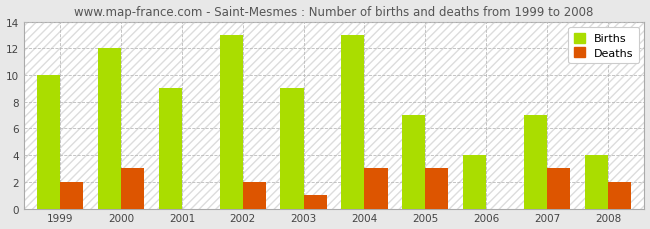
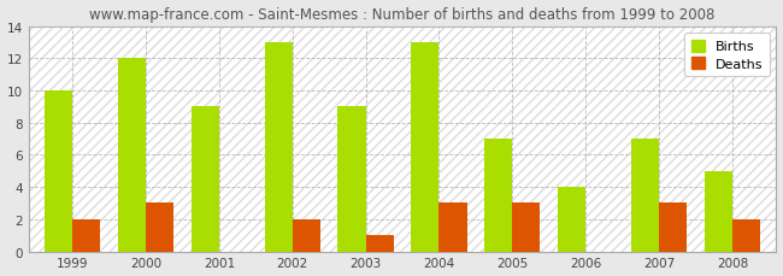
Births/2008: 4 -> 5
